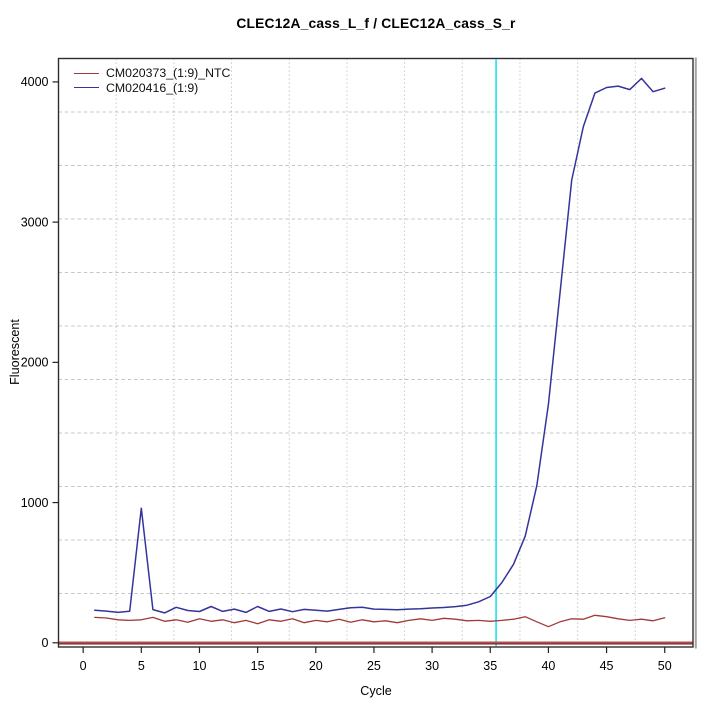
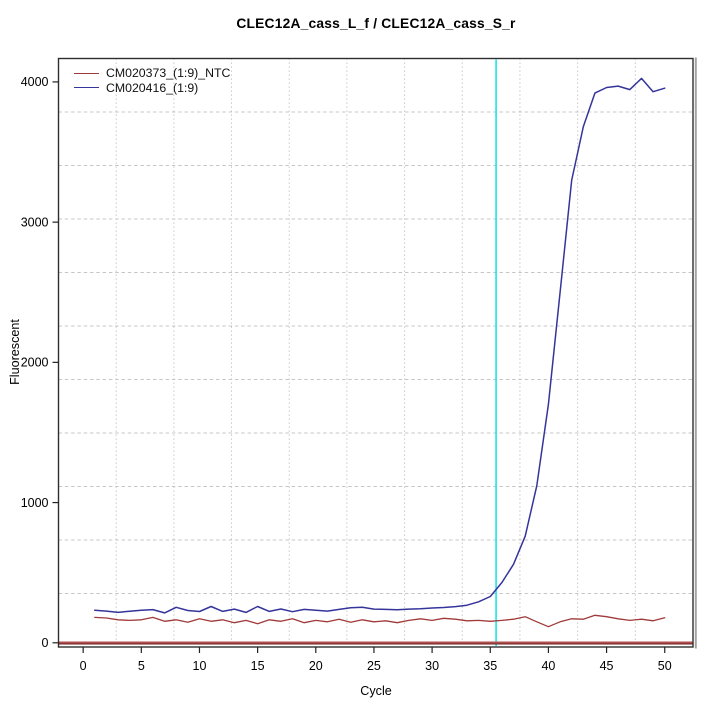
CM020416_(1:9)/5: 960 -> 230
